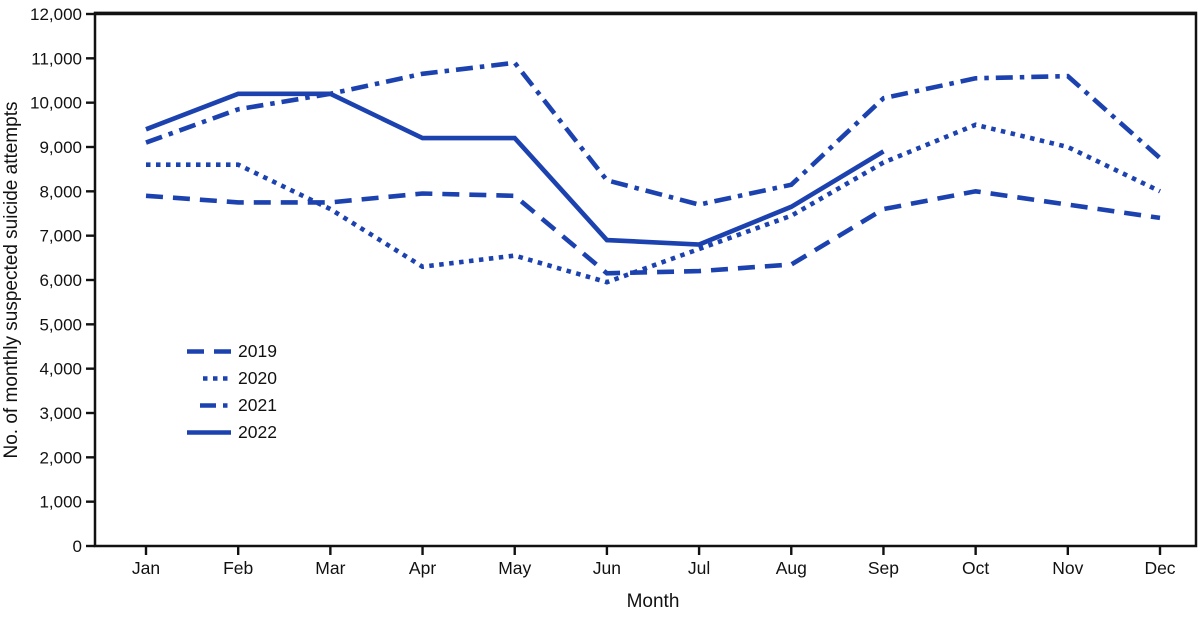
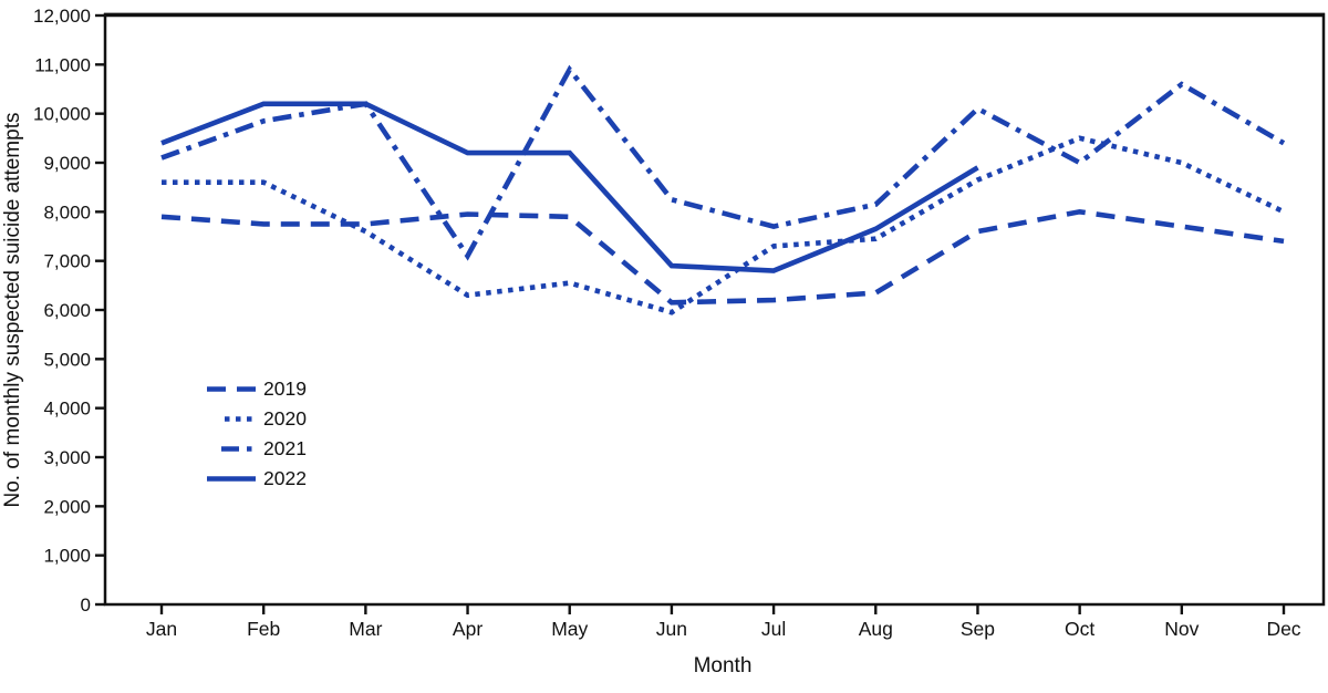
2021/Apr: 10600 -> 7100
2020/Jul: 6700 -> 7300
2021/Oct: 10600 -> 9000
2021/Dec: 8800 -> 9400
